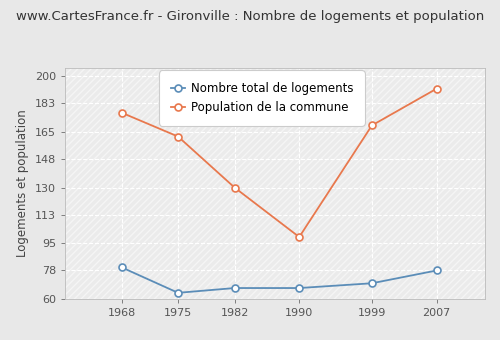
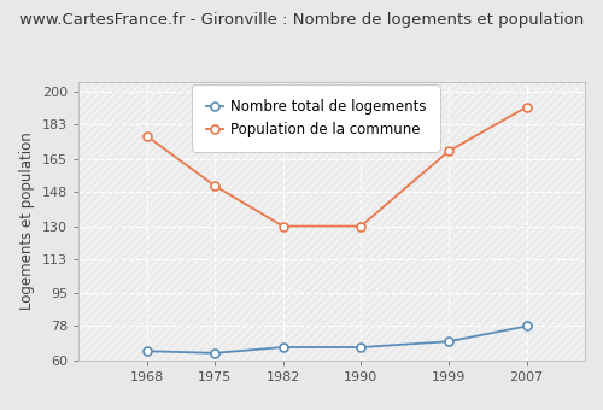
Nombre total de logements/1968: 80 -> 65
Population de la commune/1975: 162 -> 151
Population de la commune/1990: 99 -> 130
